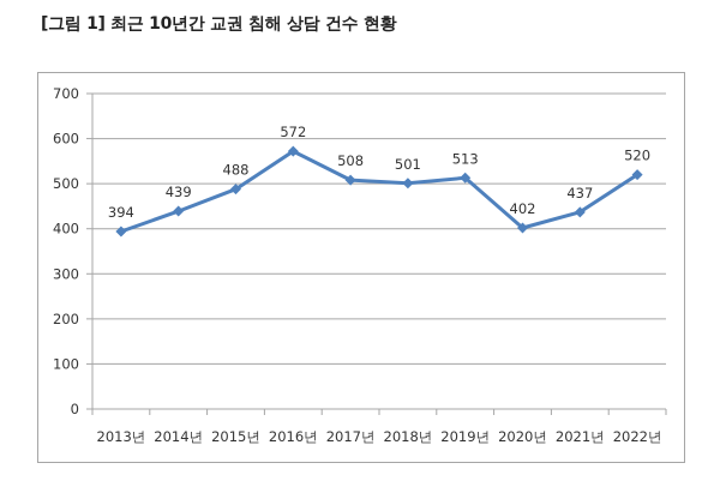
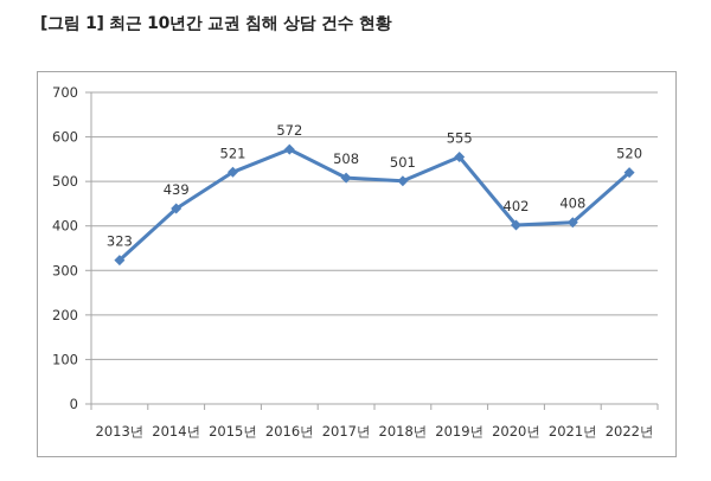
2013년: 394 -> 323
2015년: 488 -> 521
2019년: 513 -> 555
2021년: 437 -> 408
